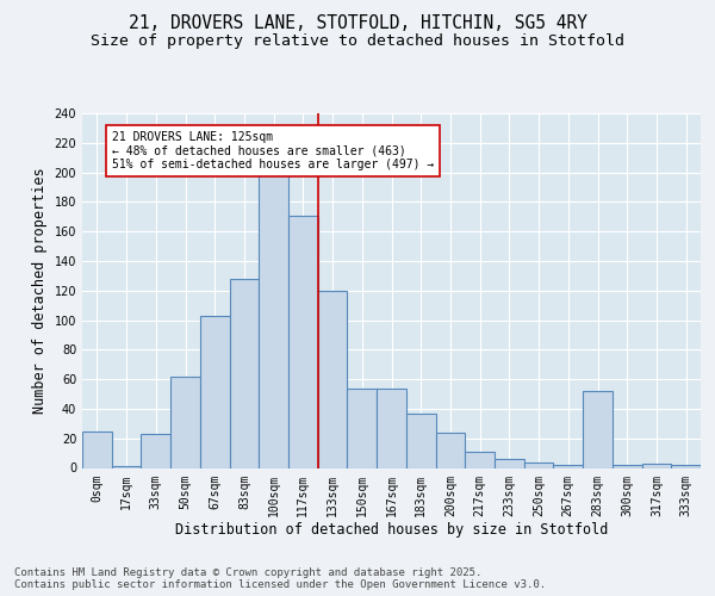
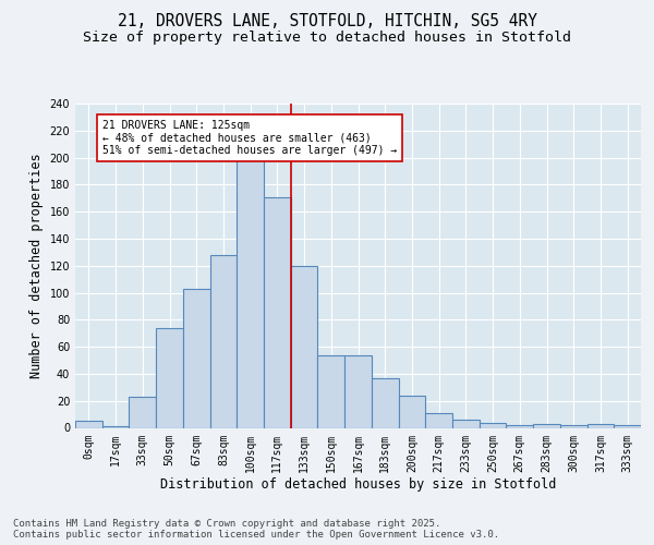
0sqm: 25 -> 5
50sqm: 62 -> 74
283sqm: 52 -> 3
